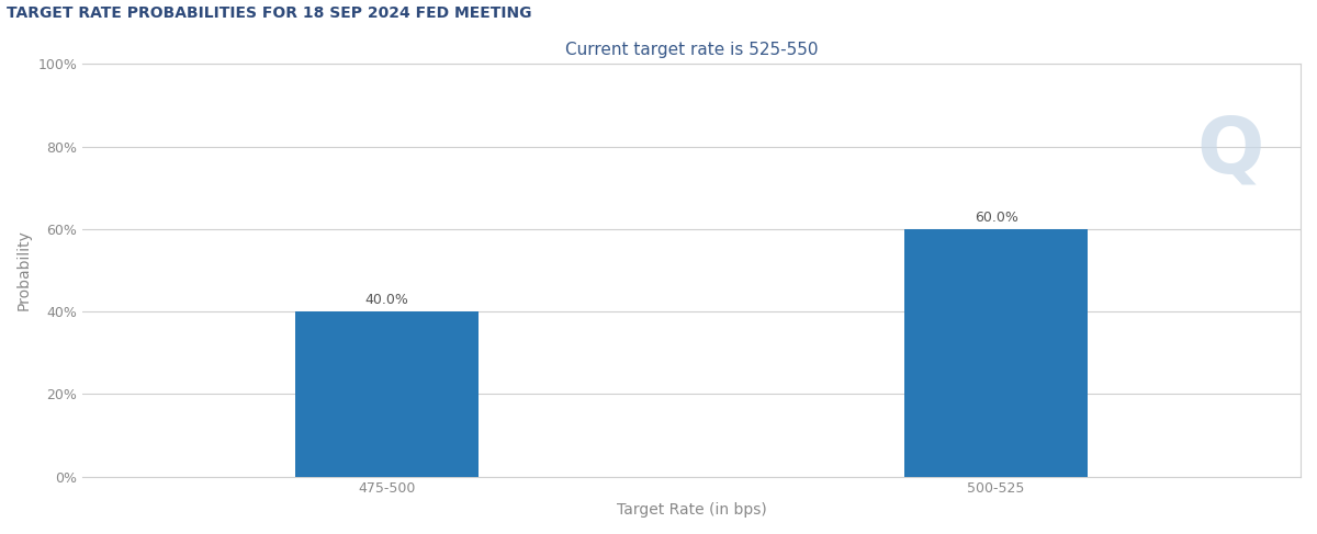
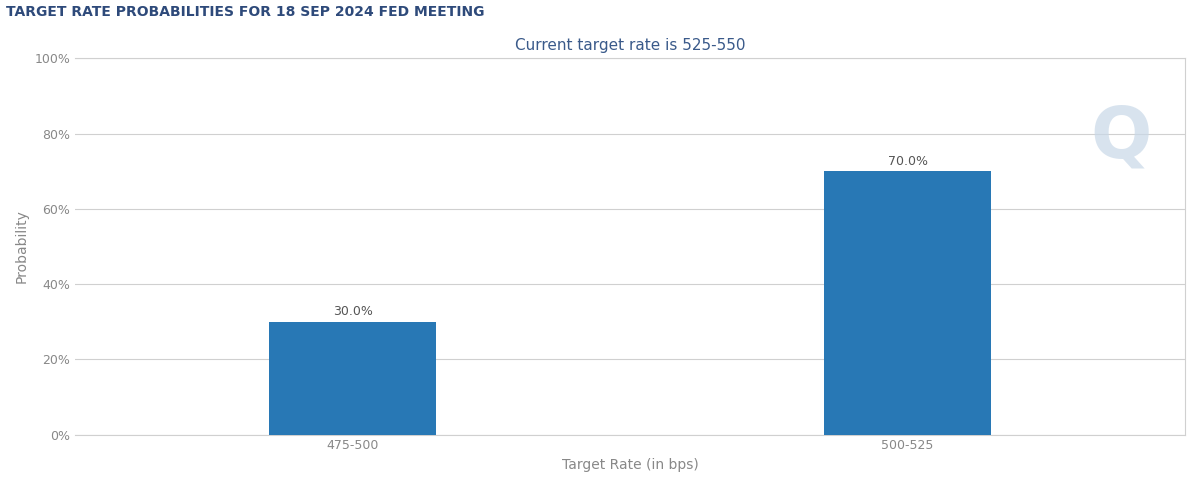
475-500: 40.0% -> 30.0%
500-525: 60.0% -> 70.0%
